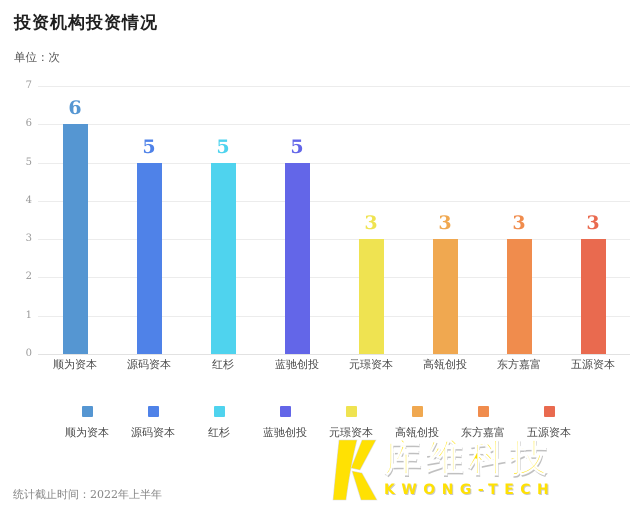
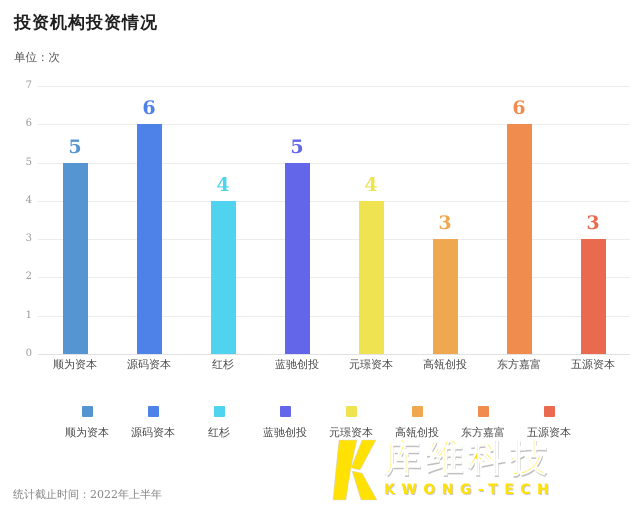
顺为资本: 6 -> 5
源码资本: 5 -> 6
红杉: 5 -> 4
元璟资本: 3 -> 4
东方嘉富: 3 -> 6
